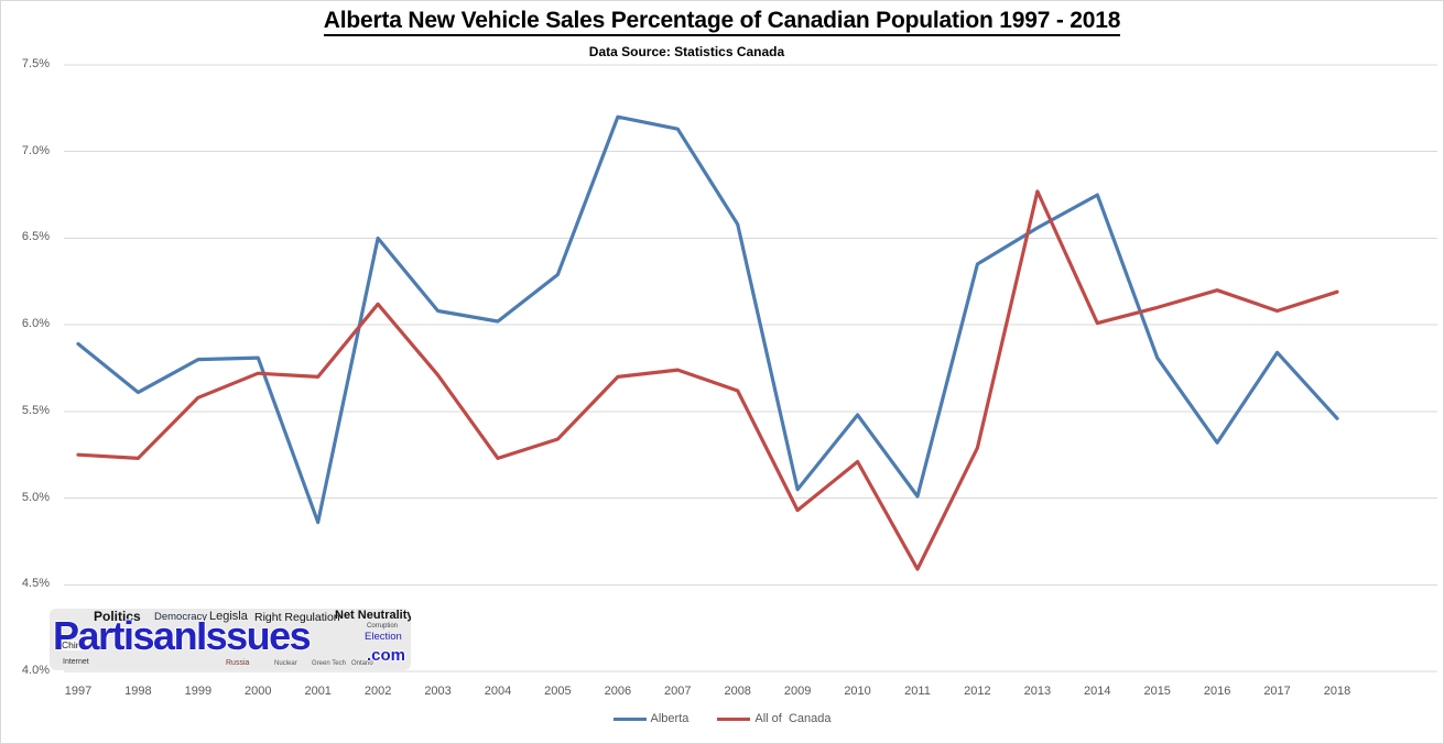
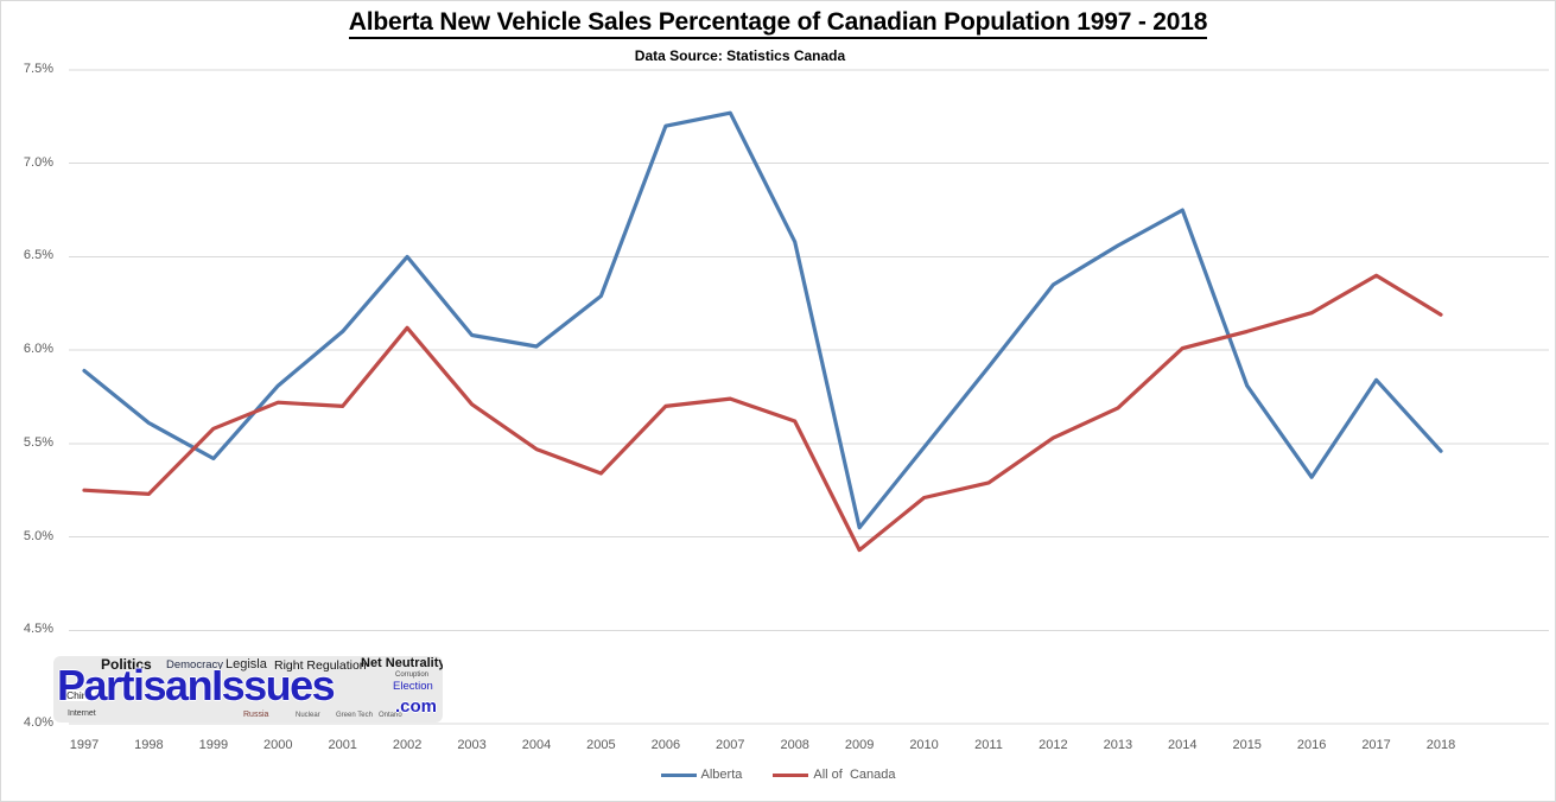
Alberta/1999: 5.80% -> 5.42%
Alberta/2001: 4.86% -> 6.10%
All of Canada/2004: 5.23% -> 5.47%
Alberta/2007: 7.13% -> 7.27%
Alberta/2011: 5.01% -> 5.91%
All of Canada/2011: 4.59% -> 5.29%
All of Canada/2012: 5.29% -> 5.53%
All of Canada/2013: 6.77% -> 5.69%
All of Canada/2017: 6.08% -> 6.40%
